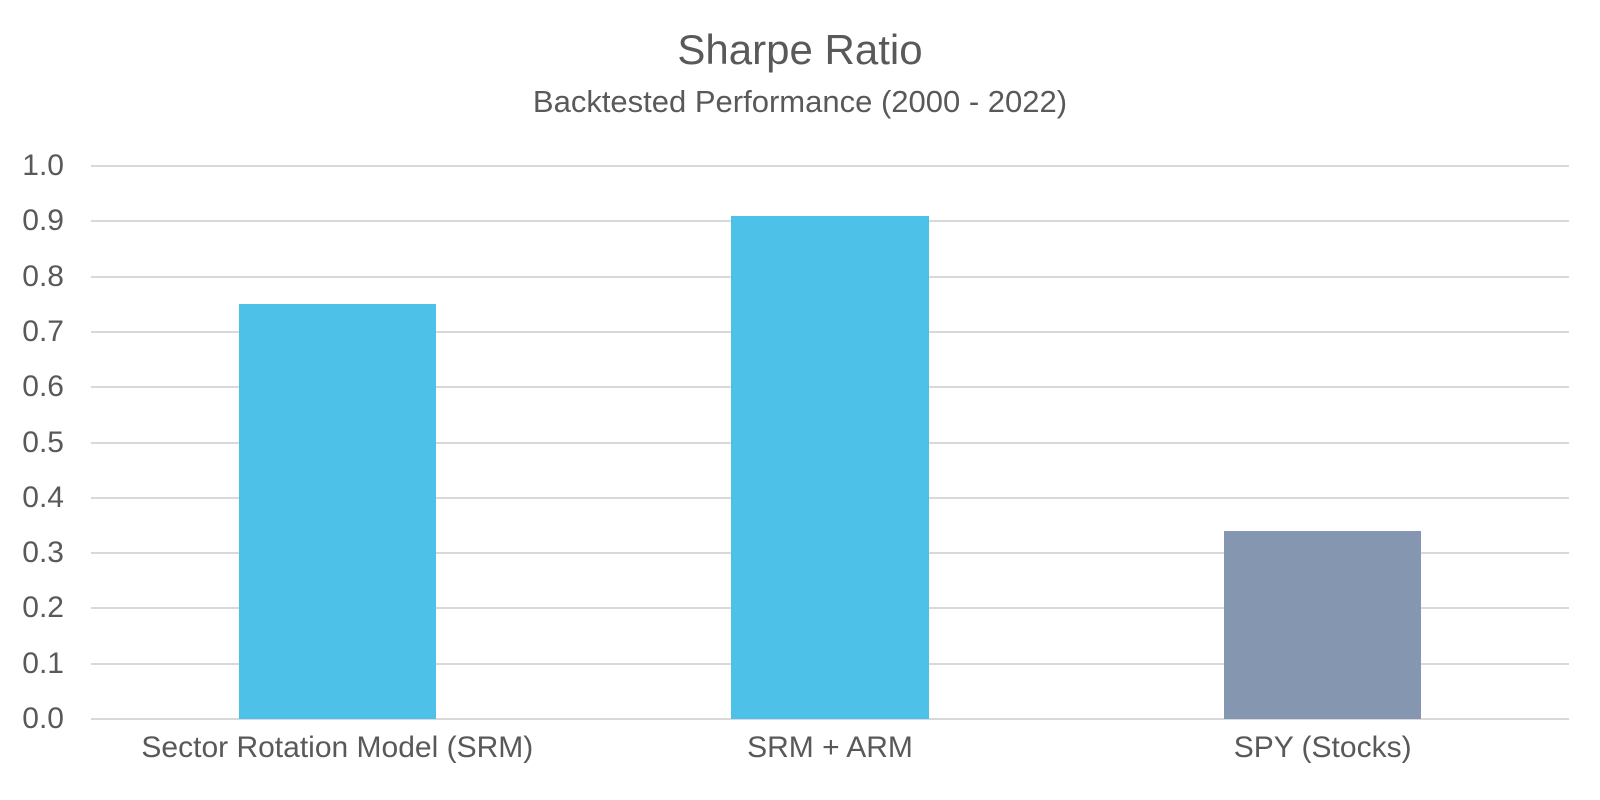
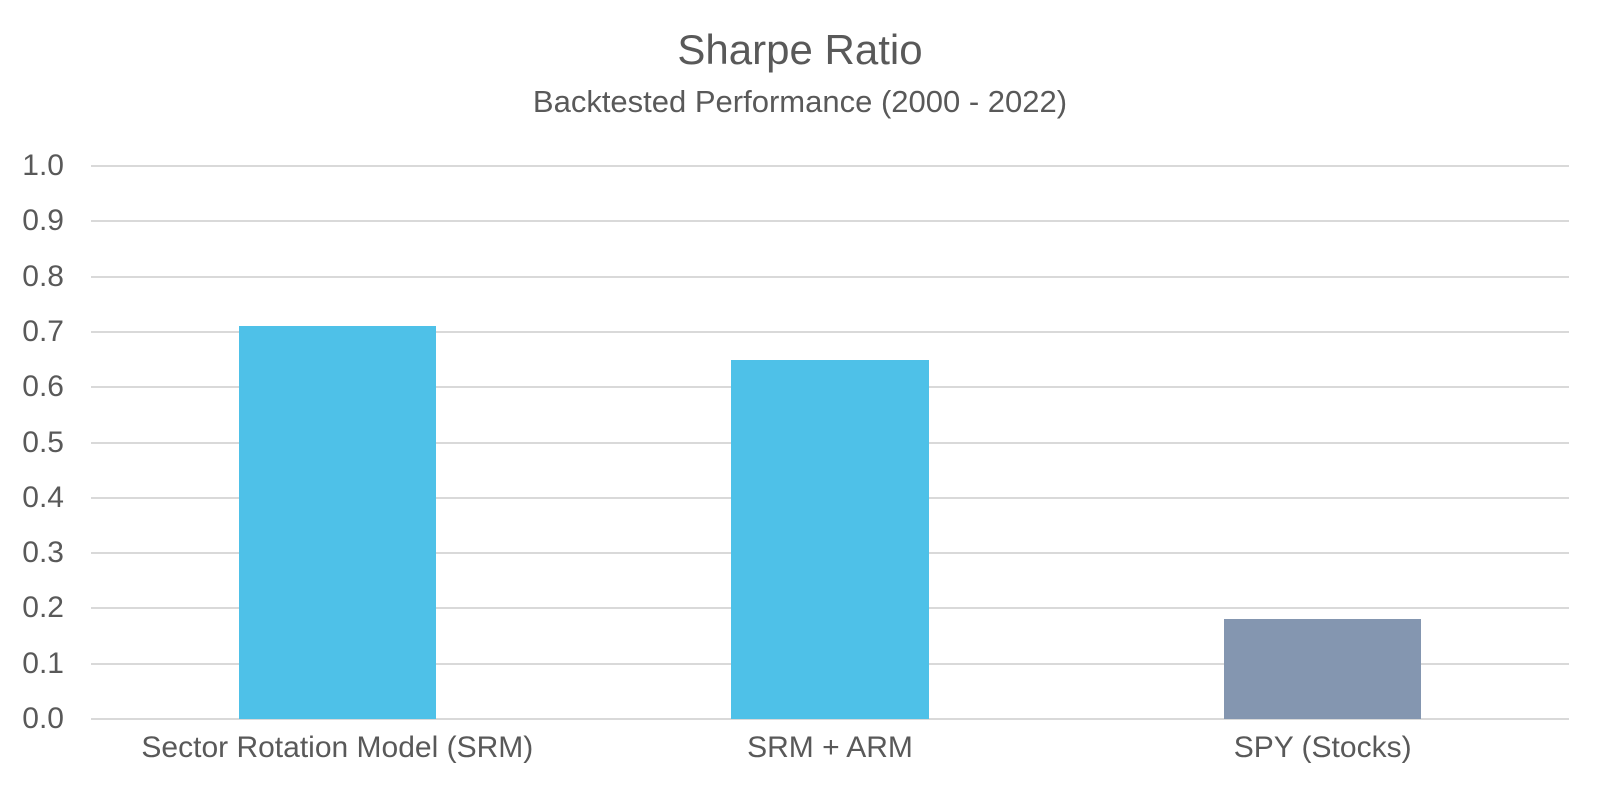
Sector Rotation Model (SRM): 0.75 -> 0.71
SRM + ARM: 0.91 -> 0.65
SPY (Stocks): 0.34 -> 0.18
